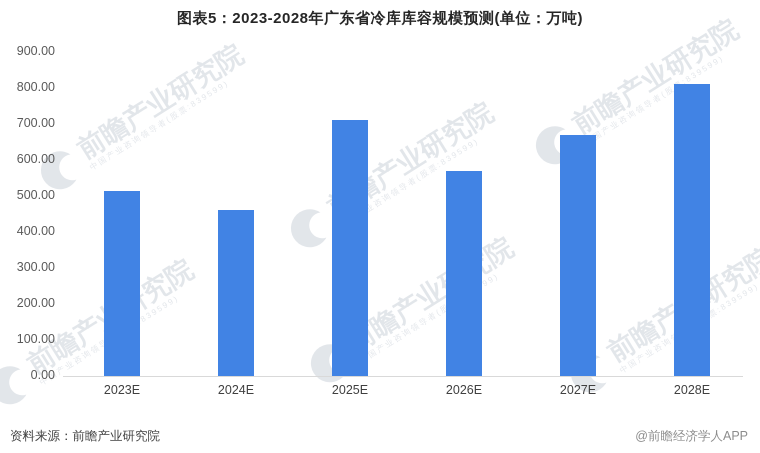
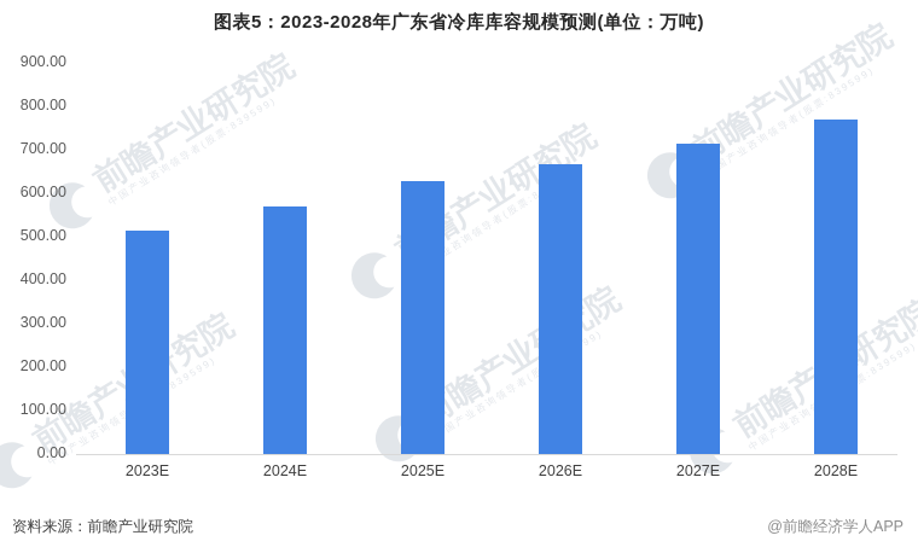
2024E: 460 -> 570
2025E: 710 -> 630
2026E: 570 -> 670
2027E: 670 -> 710
2028E: 810 -> 770
